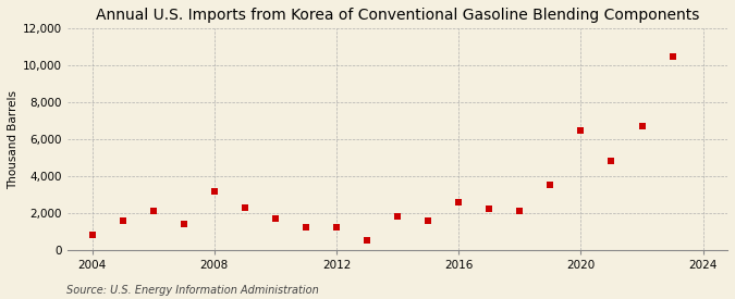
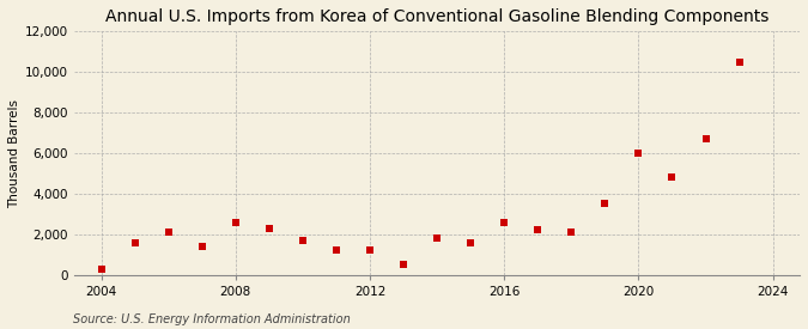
2004: 800 -> 300
2008: 3,200 -> 2,600
2020: 6,500 -> 6,000
